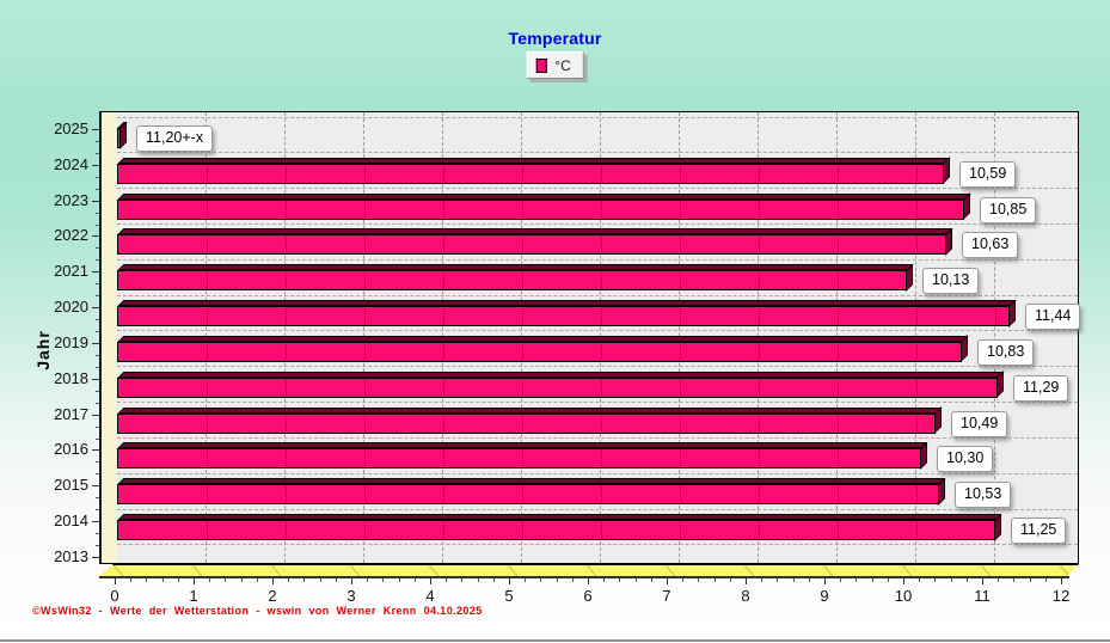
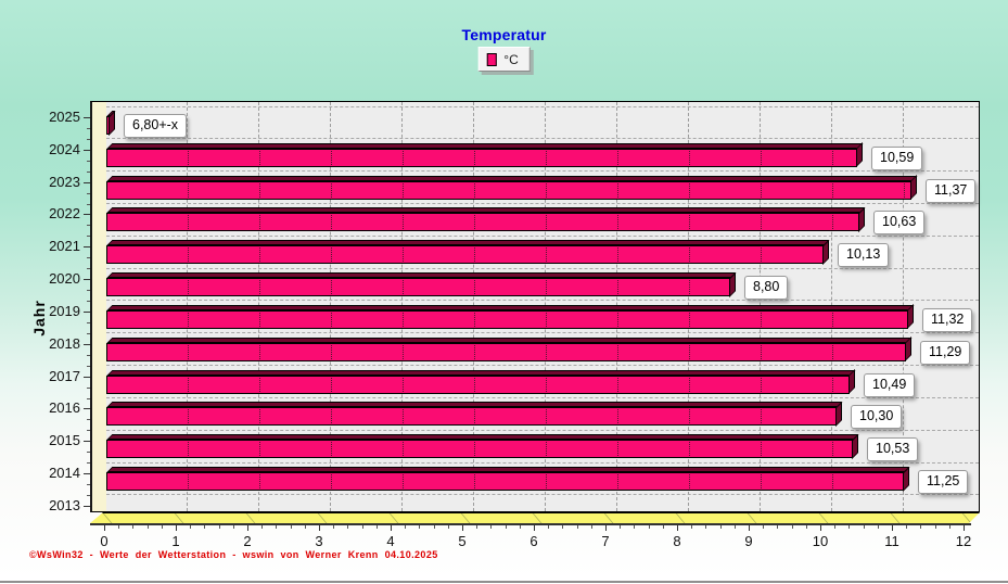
2025: 11,20 -> 6,80
2023: 10,85 -> 11,37
2020: 11,44 -> 8,80
2019: 10,83 -> 11,32
